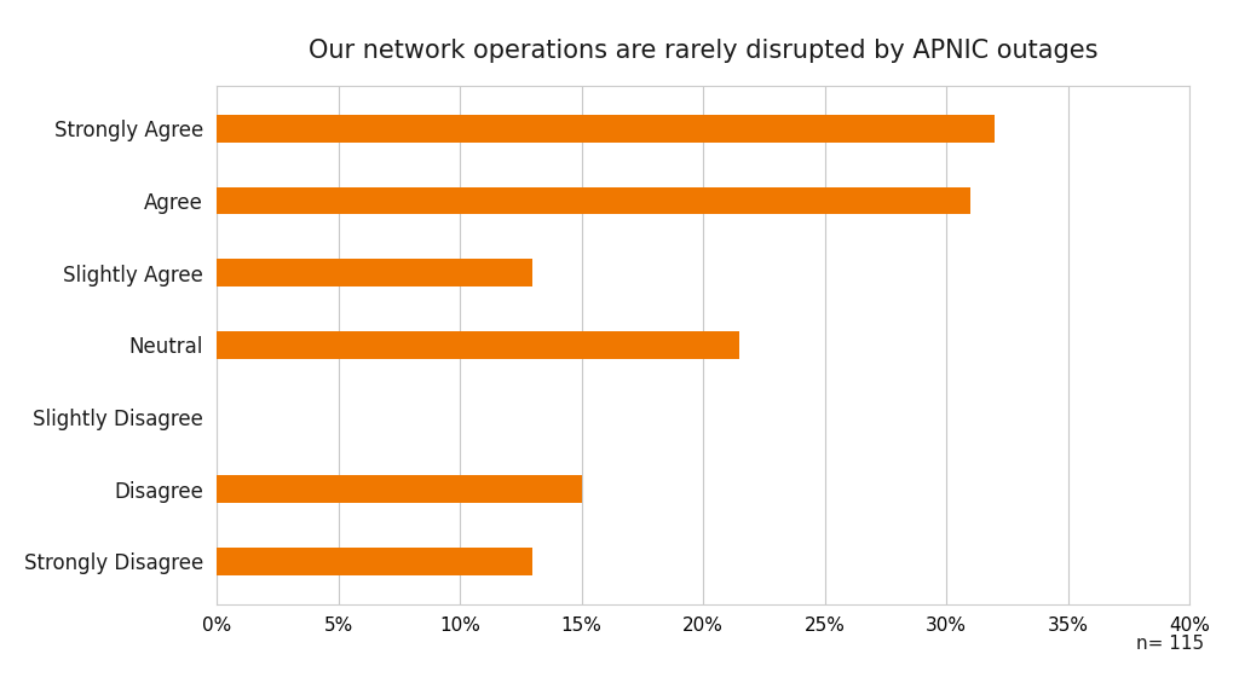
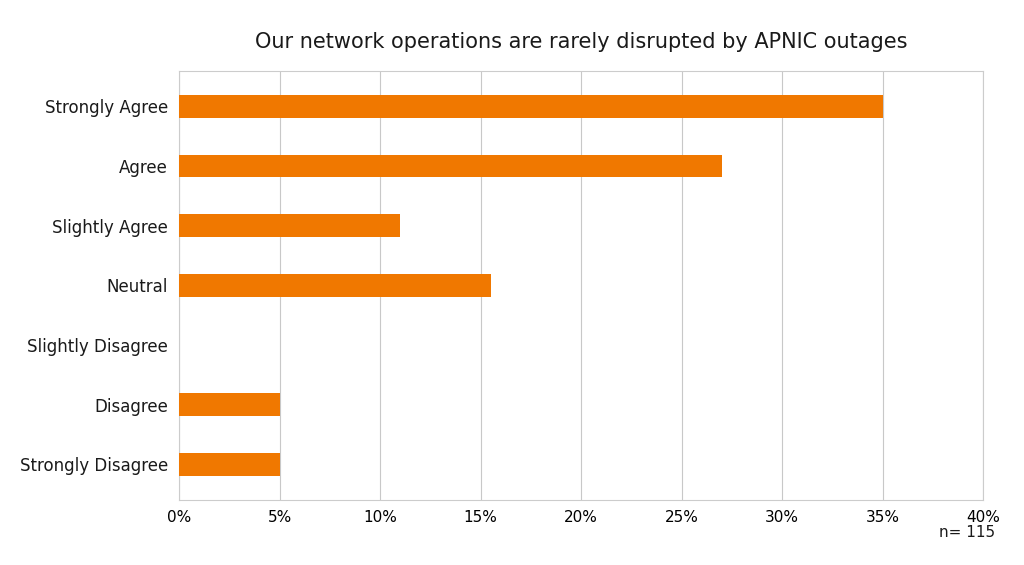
Strongly Agree: 32.0% -> 35.0%
Agree: 31.0% -> 27.0%
Slightly Agree: 13.0% -> 11.0%
Neutral: 21.5% -> 15.5%
Disagree: 15.0% -> 5.0%
Strongly Disagree: 13.0% -> 5.0%
